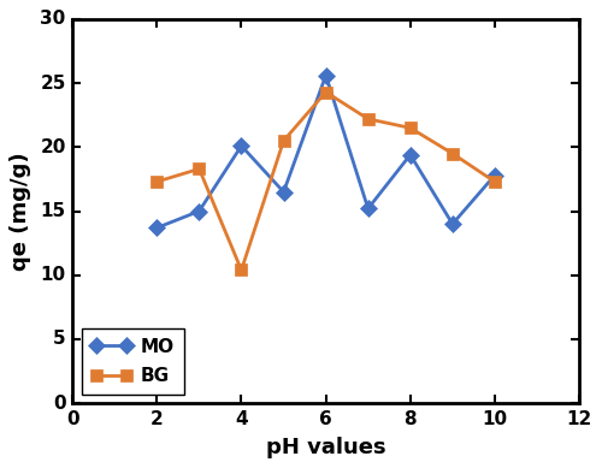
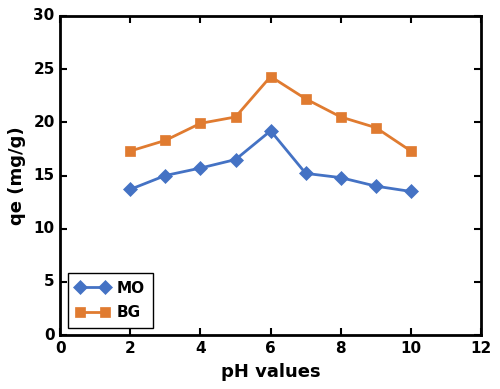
MO/4: 20.1 -> 15.7
BG/4: 10.4 -> 19.9
MO/6: 25.6 -> 19.2
MO/8: 19.4 -> 14.8
BG/8: 21.5 -> 20.5
MO/10: 17.8 -> 13.5
